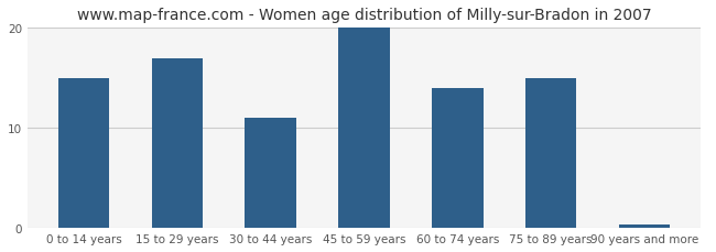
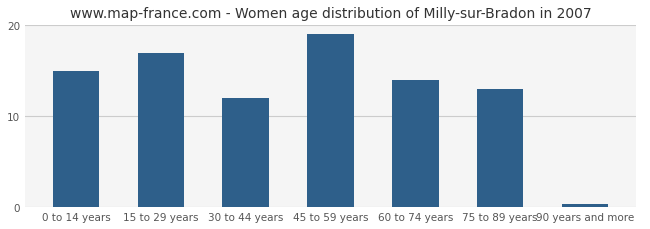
30 to 44 years: 11.0 -> 12.0
45 to 59 years: 20.0 -> 19.0
75 to 89 years: 15.0 -> 13.0
